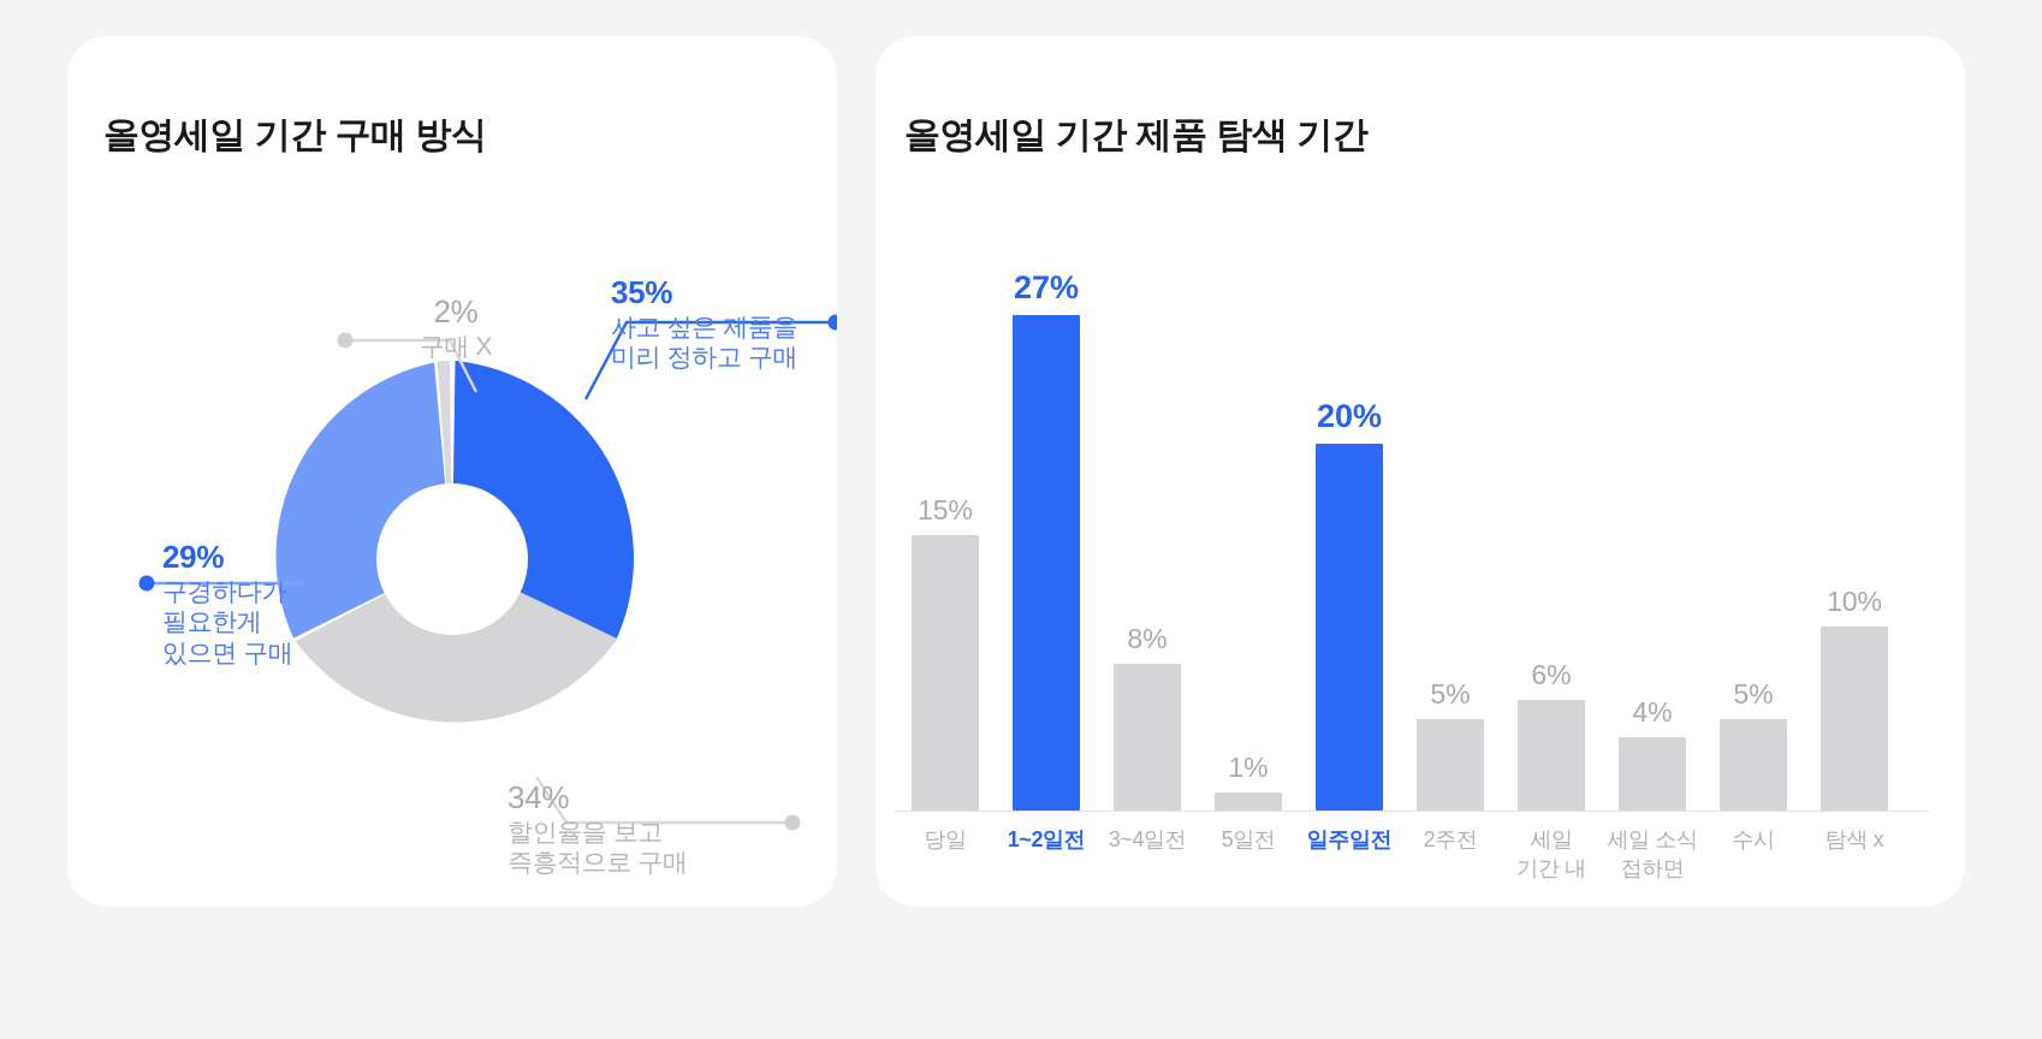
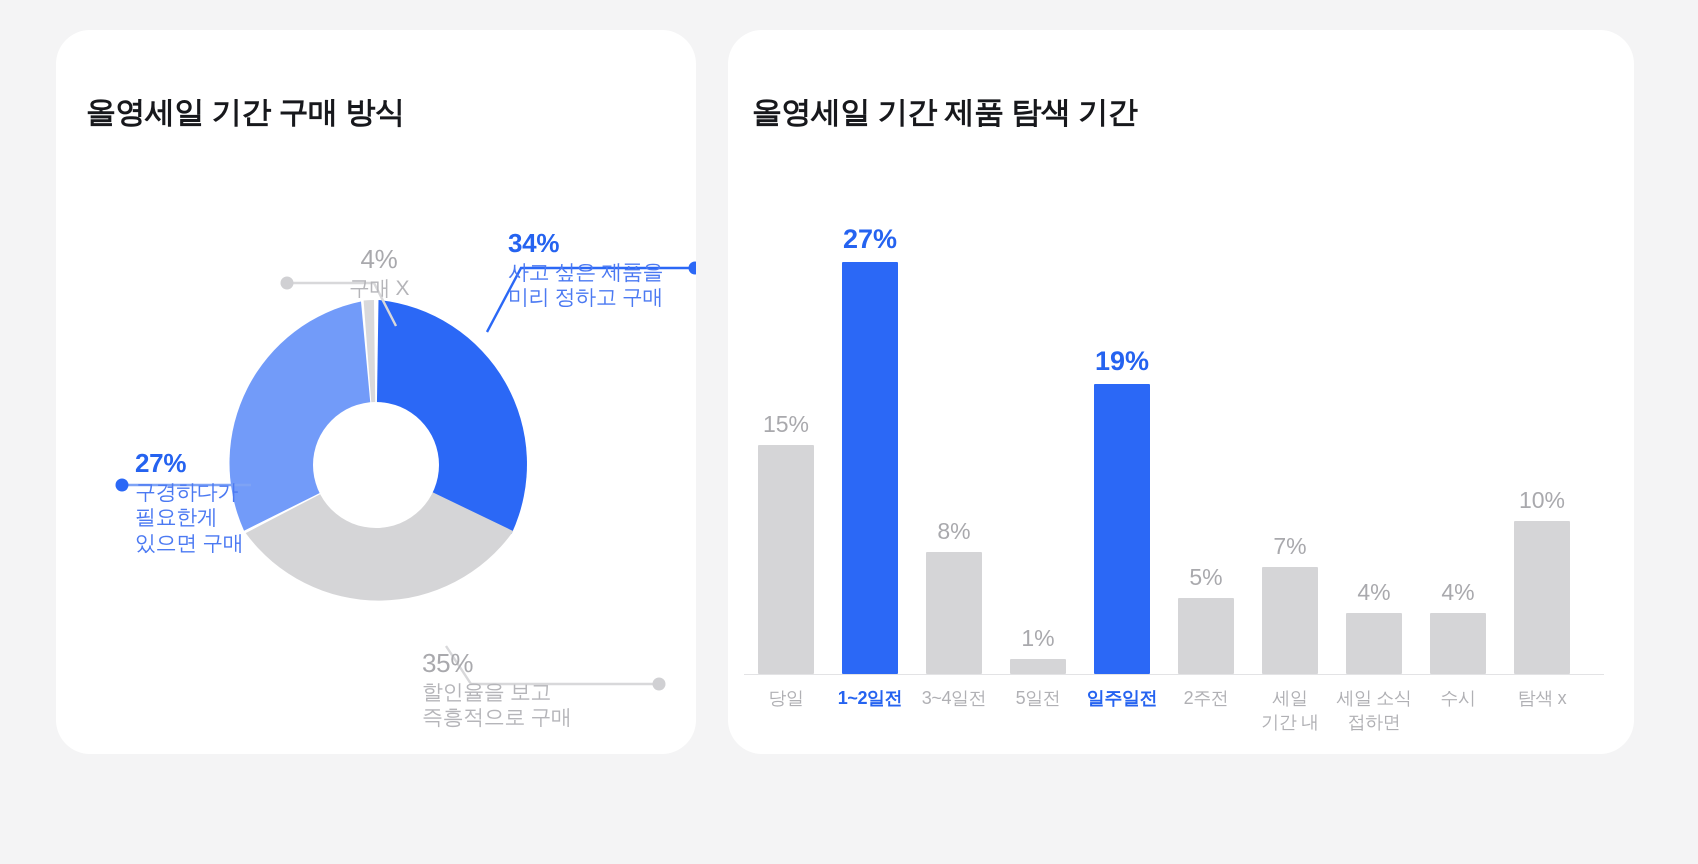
올영세일 기간 구매 방식/사고 싶은 제품을 미리 정하고 구매: 35% -> 34%
올영세일 기간 구매 방식/할인율을 보고 즉흥적으로 구매: 34% -> 35%
올영세일 기간 구매 방식/구경하다가 필요한게 있으면 구매: 29% -> 27%
올영세일 기간 구매 방식/구매 X: 2% -> 4%
올영세일 기간 제품 탐색 기간/일주일전: 20% -> 19%
올영세일 기간 제품 탐색 기간/세일 기간 내: 6% -> 7%
올영세일 기간 제품 탐색 기간/수시: 5% -> 4%
